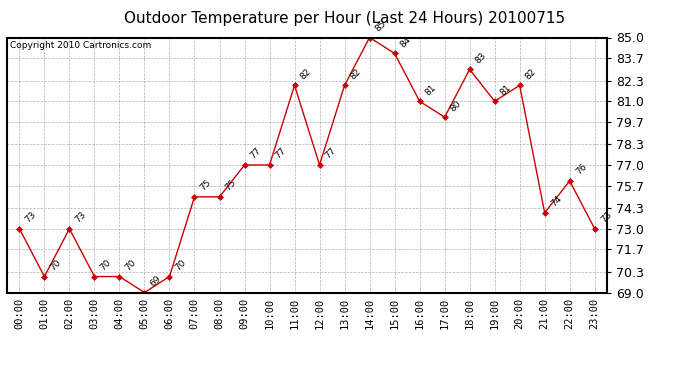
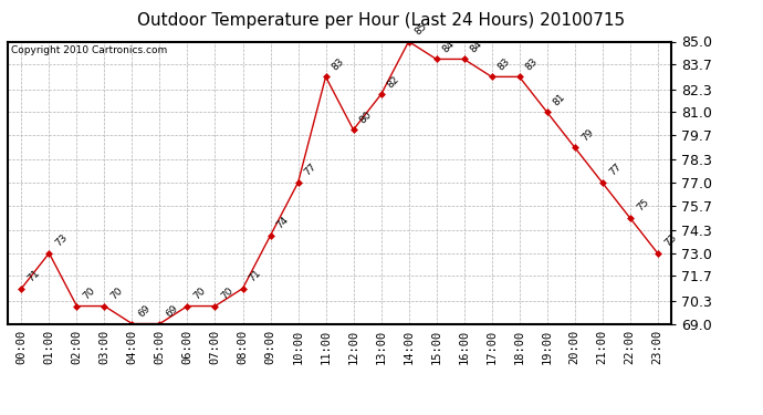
00:00: 73 -> 71
01:00: 70 -> 73
02:00: 73 -> 70
04:00: 70 -> 69
07:00: 75 -> 70
08:00: 75 -> 71
09:00: 77 -> 74
11:00: 82 -> 83
12:00: 77 -> 80
16:00: 81 -> 84
17:00: 80 -> 83
20:00: 82 -> 79
21:00: 74 -> 77
22:00: 76 -> 75
